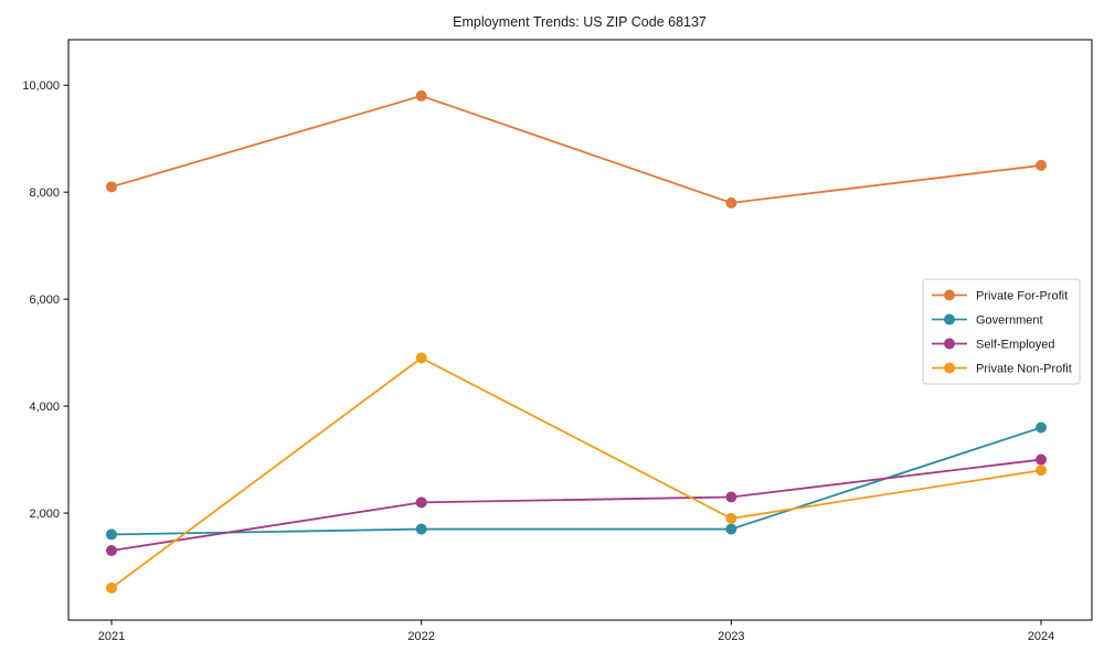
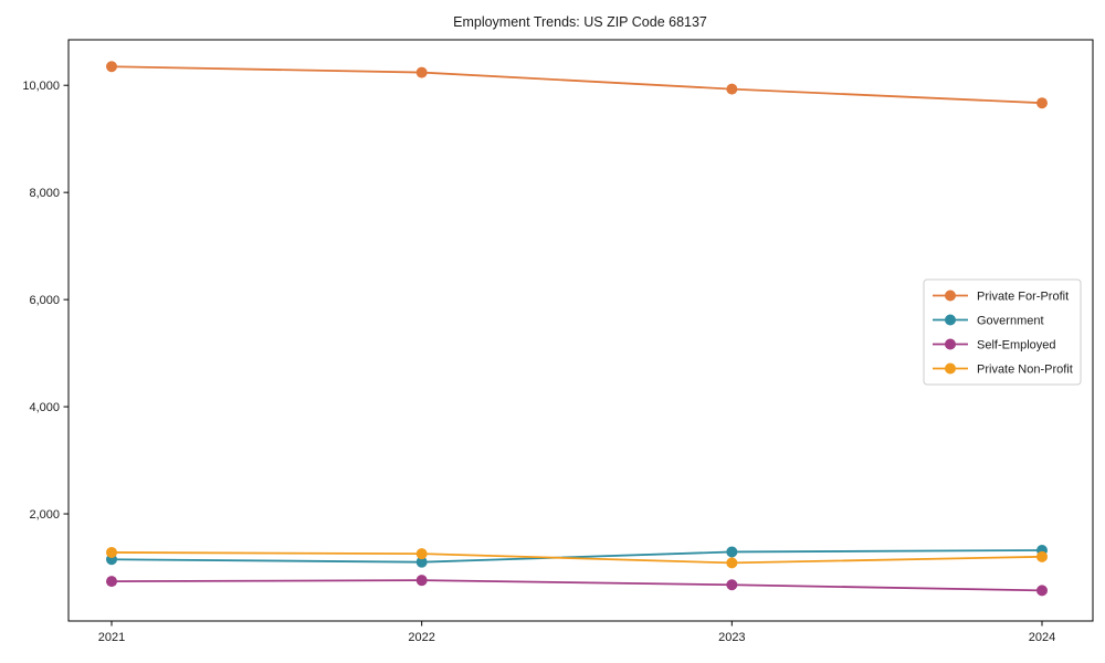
Private For-Profit/2021: 8100 -> 10400
Government/2021: 1600 -> 1200
Self-Employed/2021: 1300 -> 700
Private Non-Profit/2021: 600 -> 1300
Private For-Profit/2022: 9800 -> 10200
Government/2022: 1700 -> 1100
Self-Employed/2022: 2200 -> 800
Private Non-Profit/2022: 4900 -> 1300
Private For-Profit/2023: 7800 -> 9900
Government/2023: 1700 -> 1300
Self-Employed/2023: 2300 -> 700
Private Non-Profit/2023: 1900 -> 1100
Private For-Profit/2024: 8500 -> 9700
Government/2024: 3600 -> 1300
Self-Employed/2024: 3000 -> 600
Private Non-Profit/2024: 2800 -> 1200
